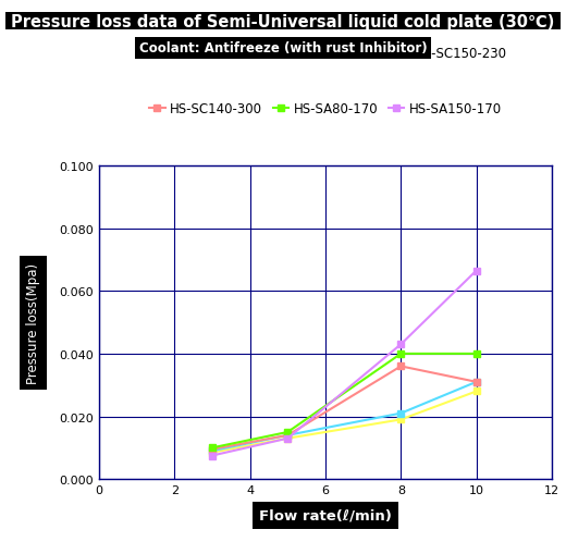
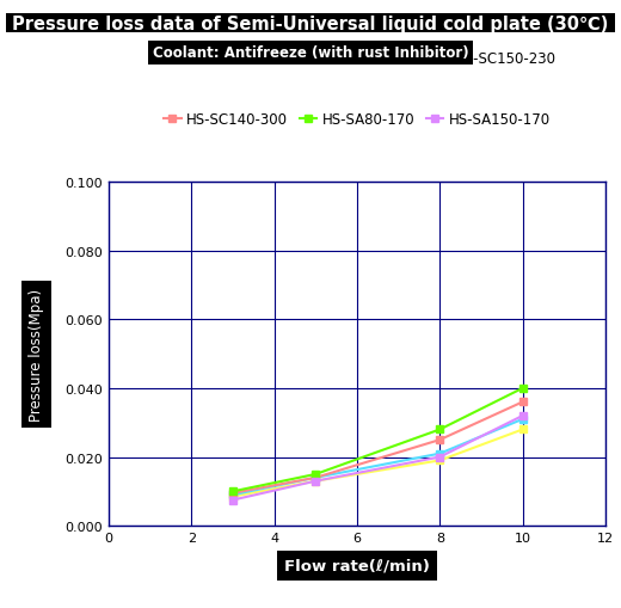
HS-SC140-300/8: 0.0360 -> 0.0250
HS-SA80-170/8: 0.040 -> 0.028
HS-SA150-170/8: 0.0430 -> 0.0200
HS-SC140-300/10: 0.0310 -> 0.0360
HS-SA150-170/10: 0.0665 -> 0.0320
